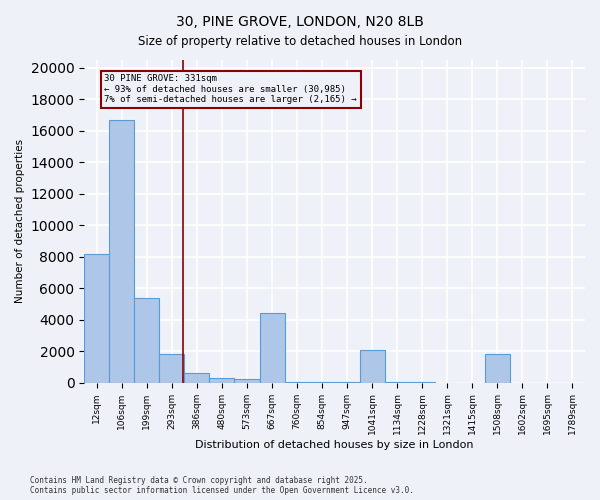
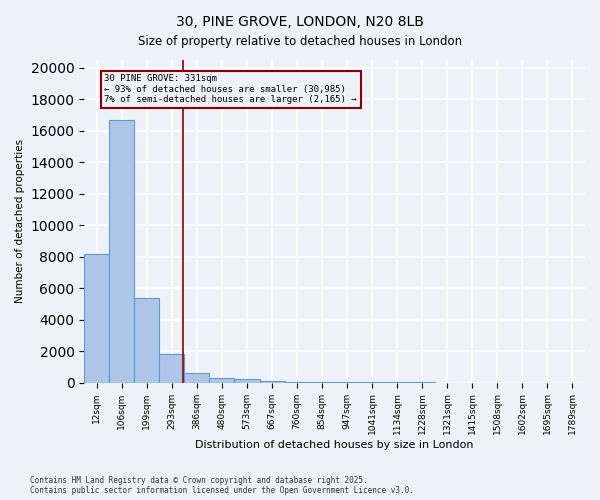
667sqm: 4400 -> 100
1041sqm: 2100 -> 0
1508sqm: 1800 -> 0
